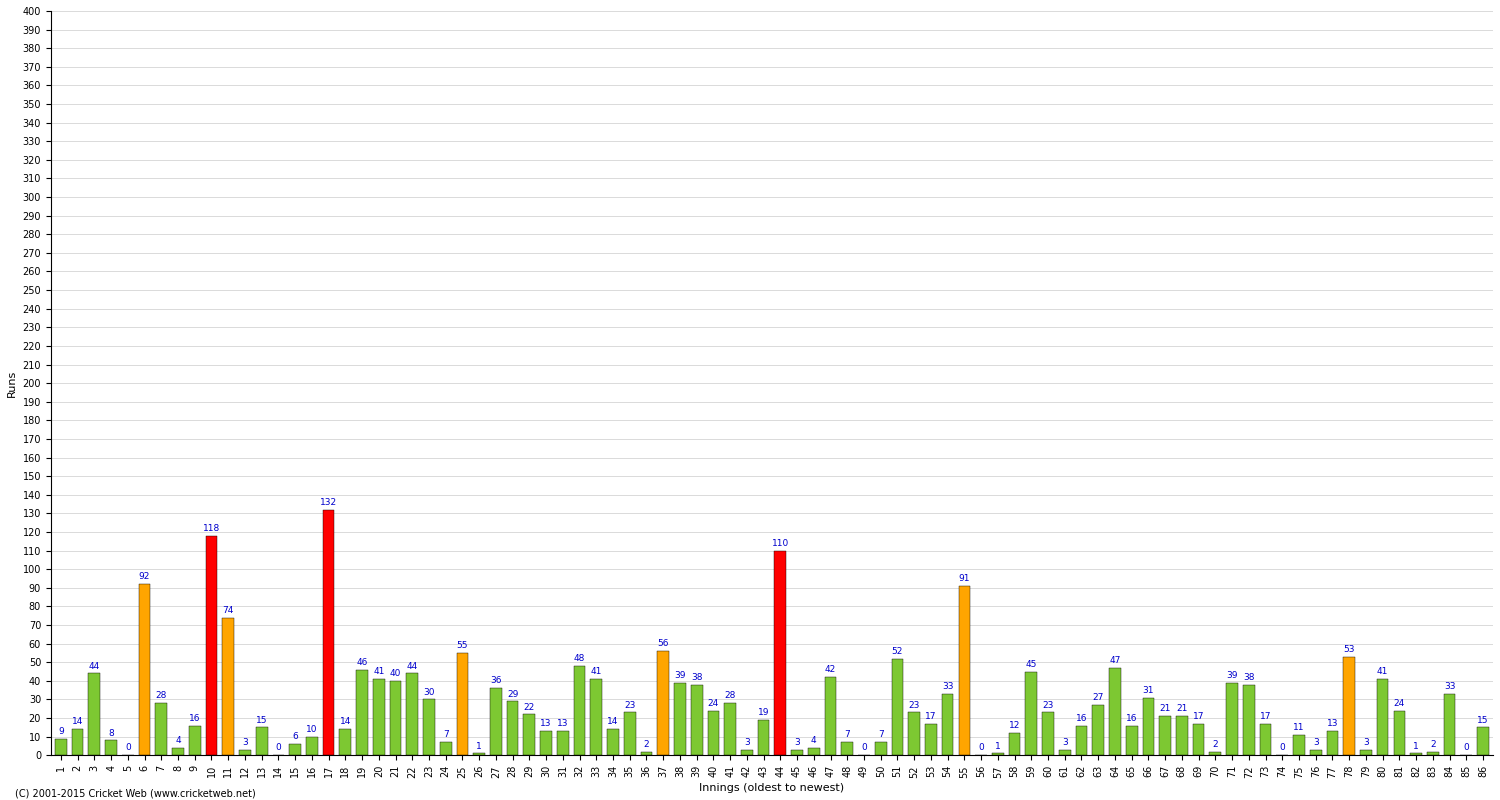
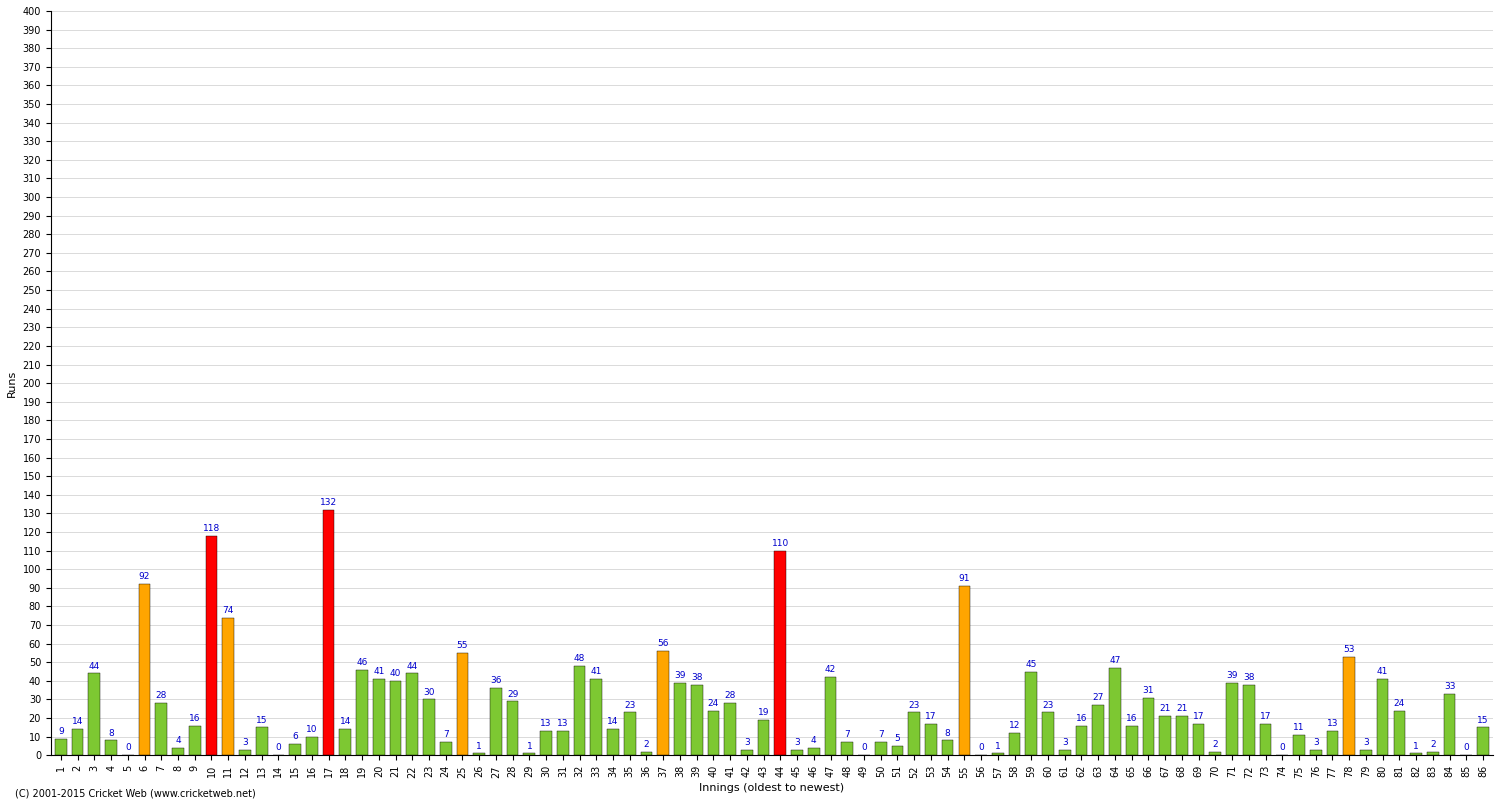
29: 22 -> 1
51: 52 -> 5
54: 33 -> 8
